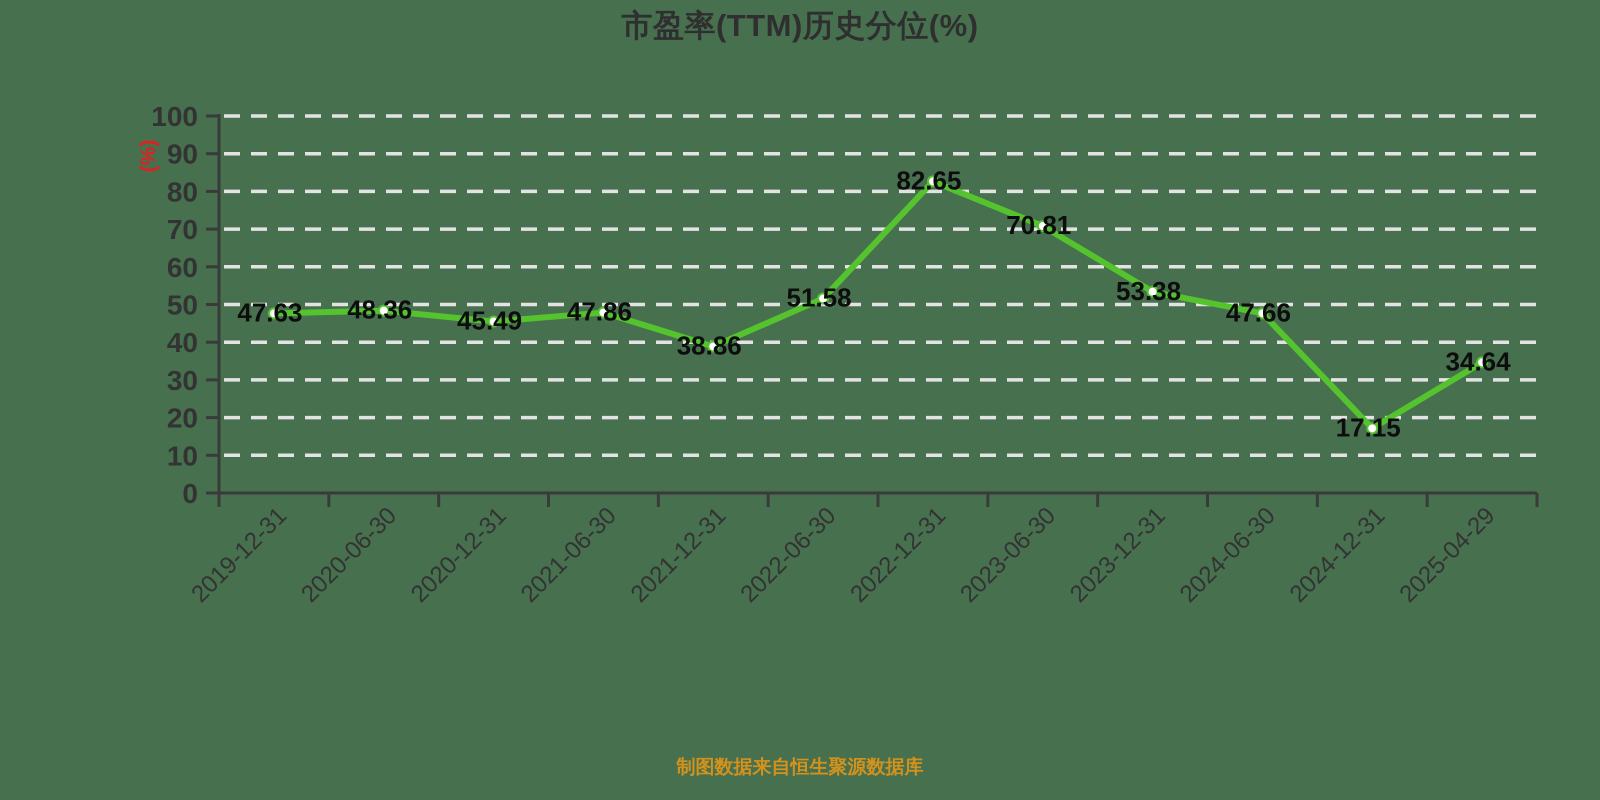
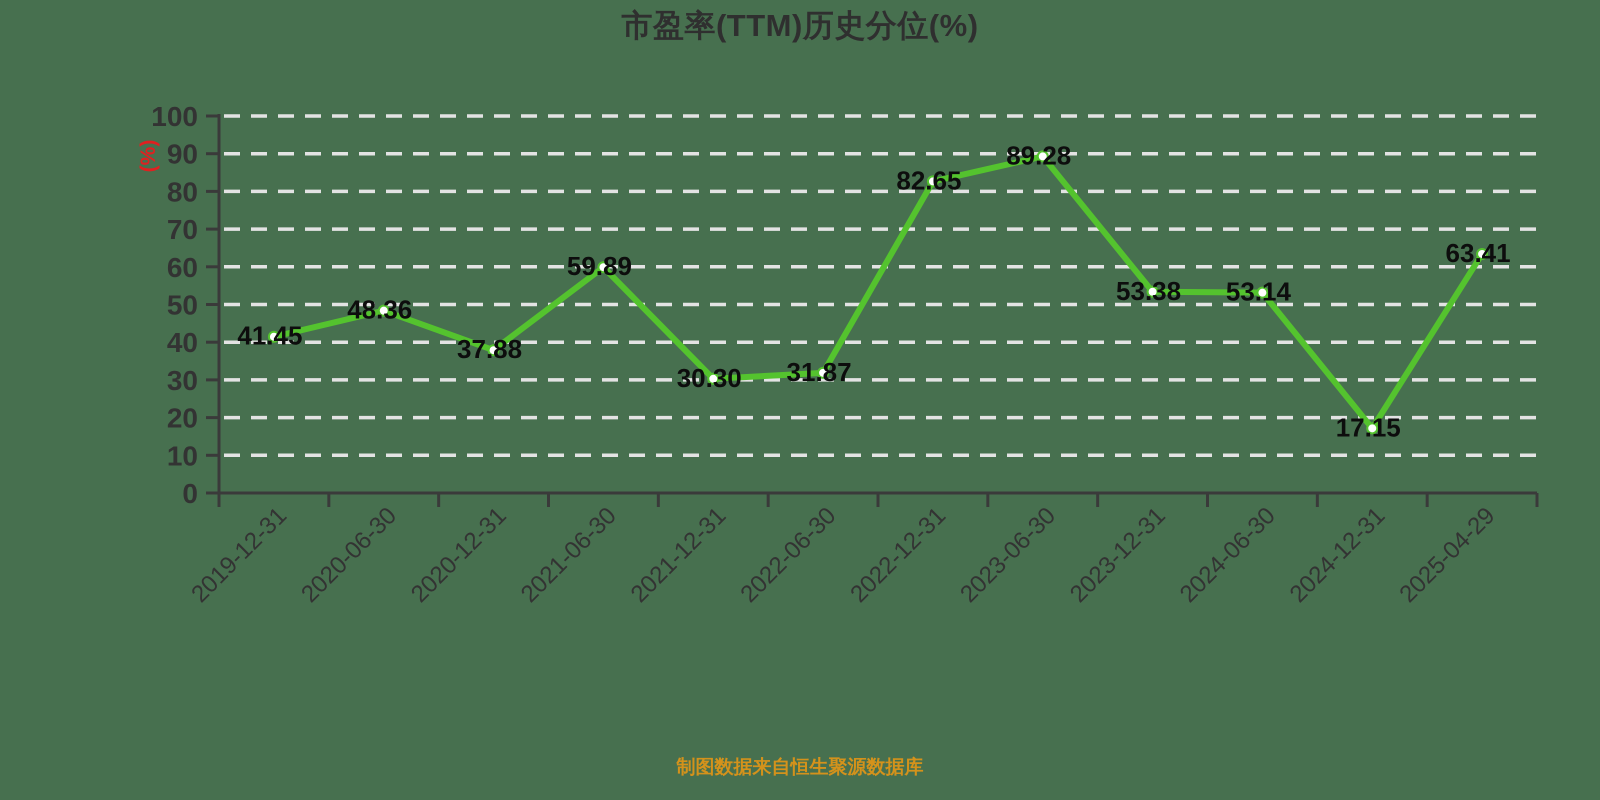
2019-12-31: 47.63 -> 41.45
2020-12-31: 45.49 -> 37.88
2021-06-30: 47.86 -> 59.89
2021-12-31: 38.86 -> 30.30
2022-06-30: 51.58 -> 31.87
2023-06-30: 70.81 -> 89.28
2024-06-30: 47.66 -> 53.14
2025-04-29: 34.64 -> 63.41
